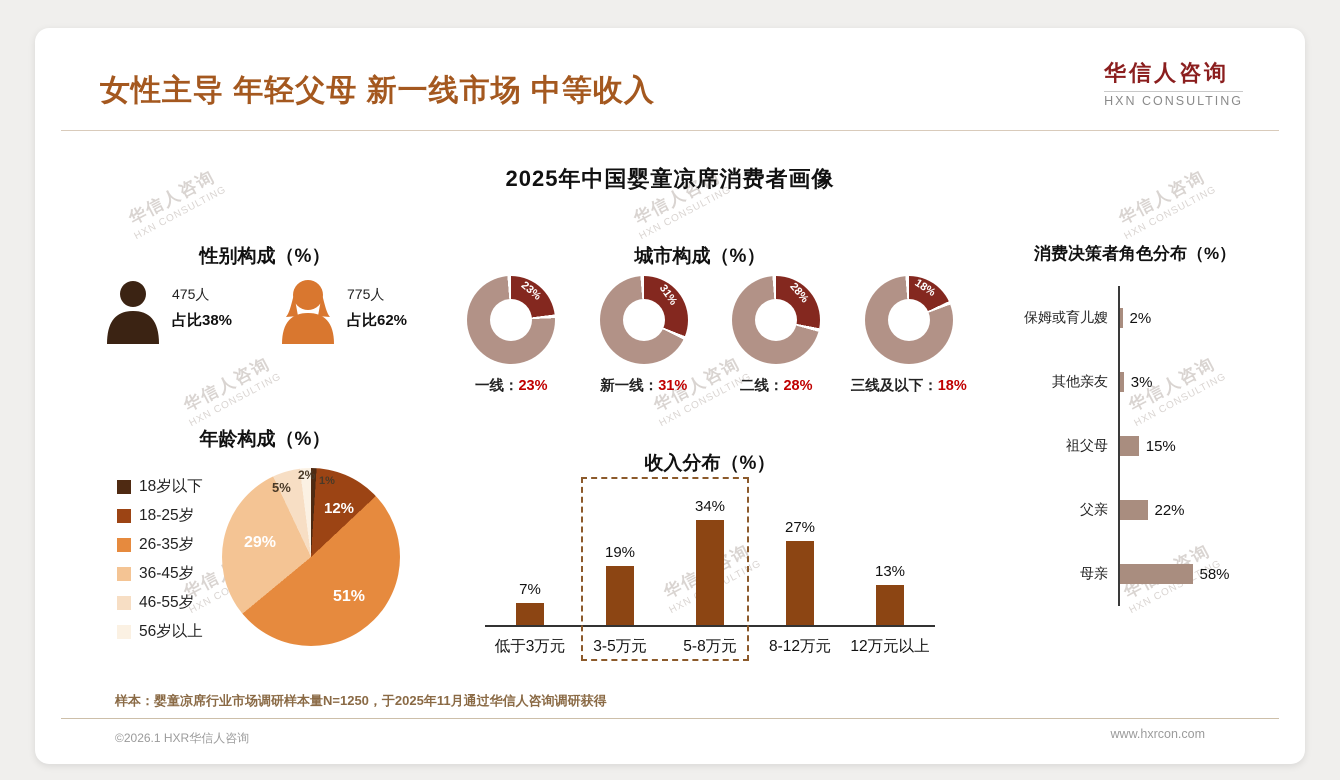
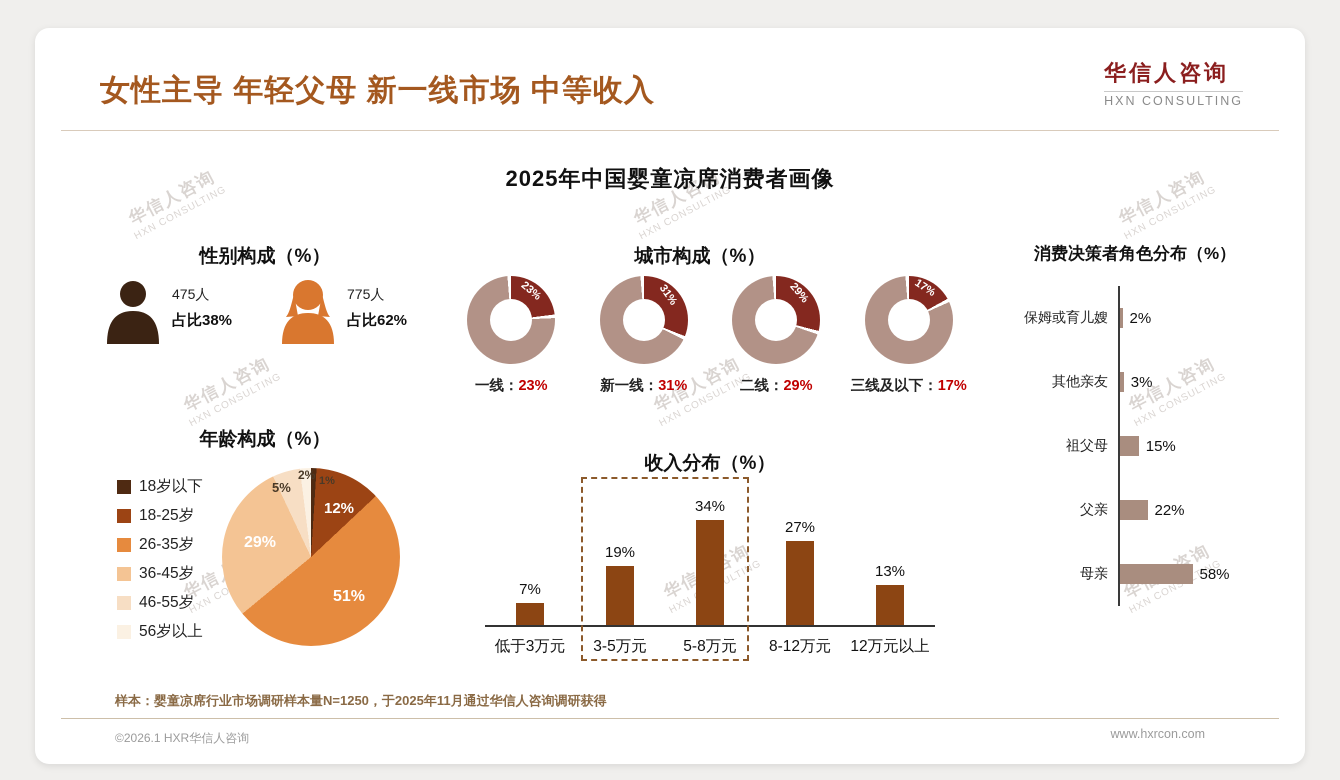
城市构成（%）/二线: 28% -> 29%
城市构成（%）/三线及以下: 18% -> 17%
